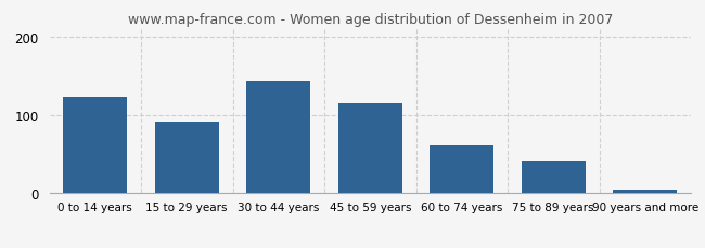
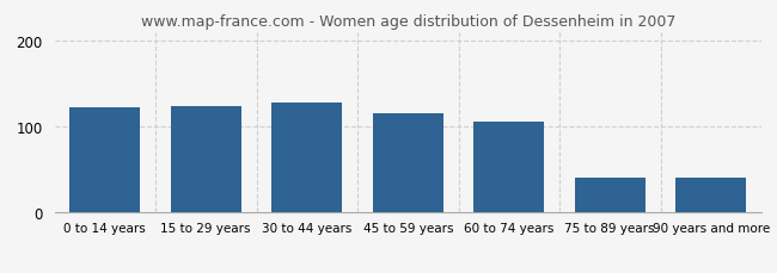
15 to 29 years: 90 -> 124
30 to 44 years: 143 -> 128
60 to 74 years: 62 -> 106
90 years and more: 5 -> 40
